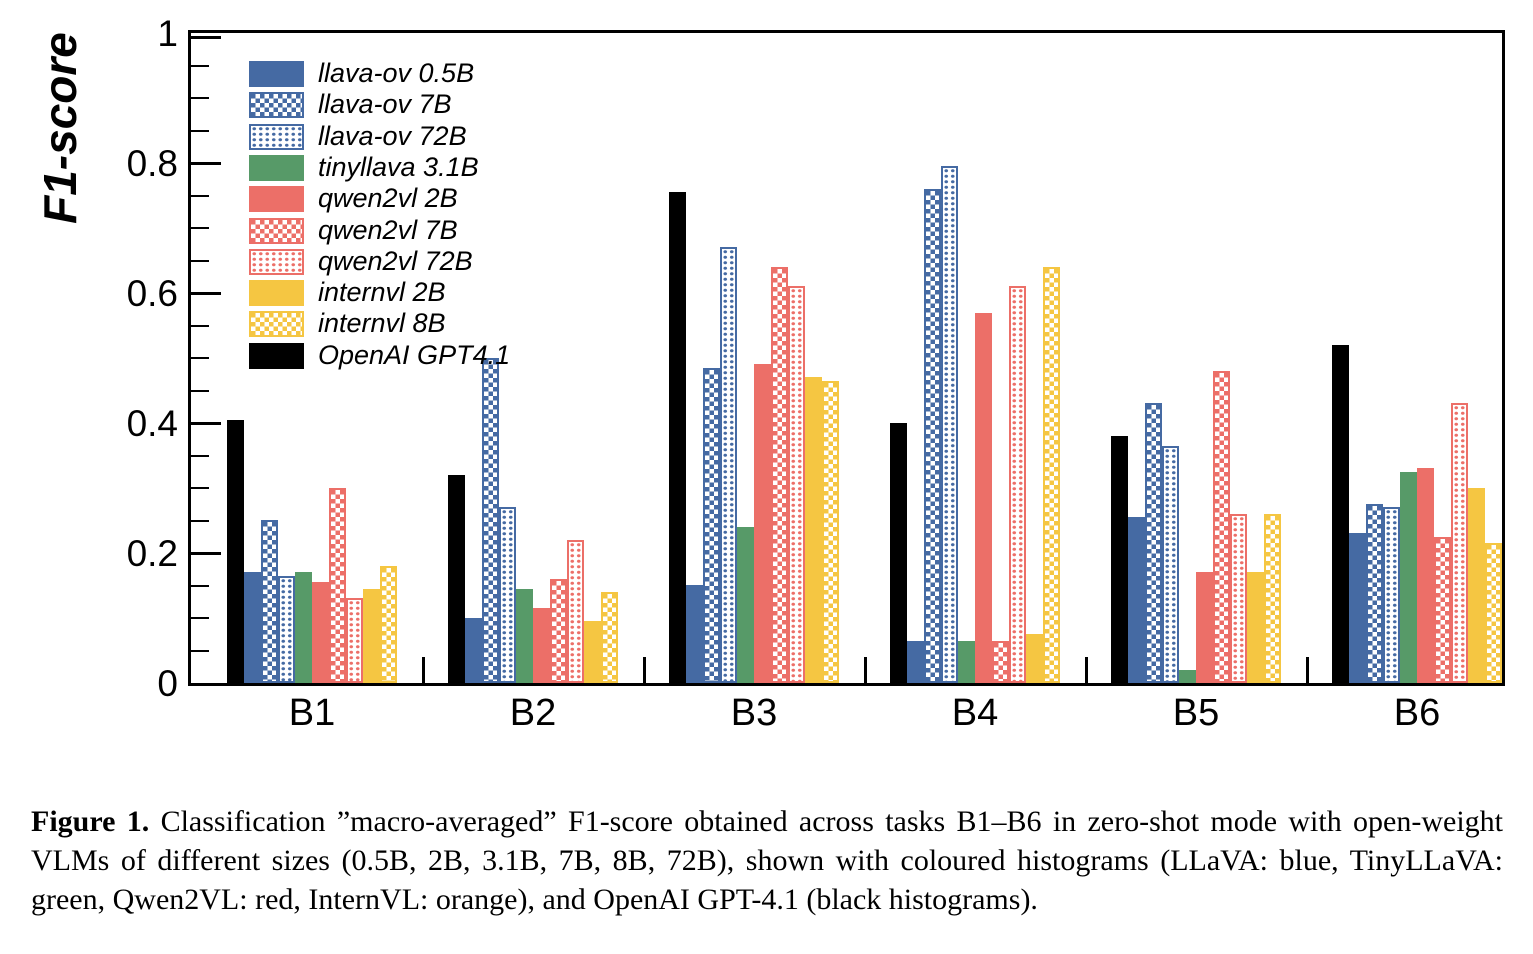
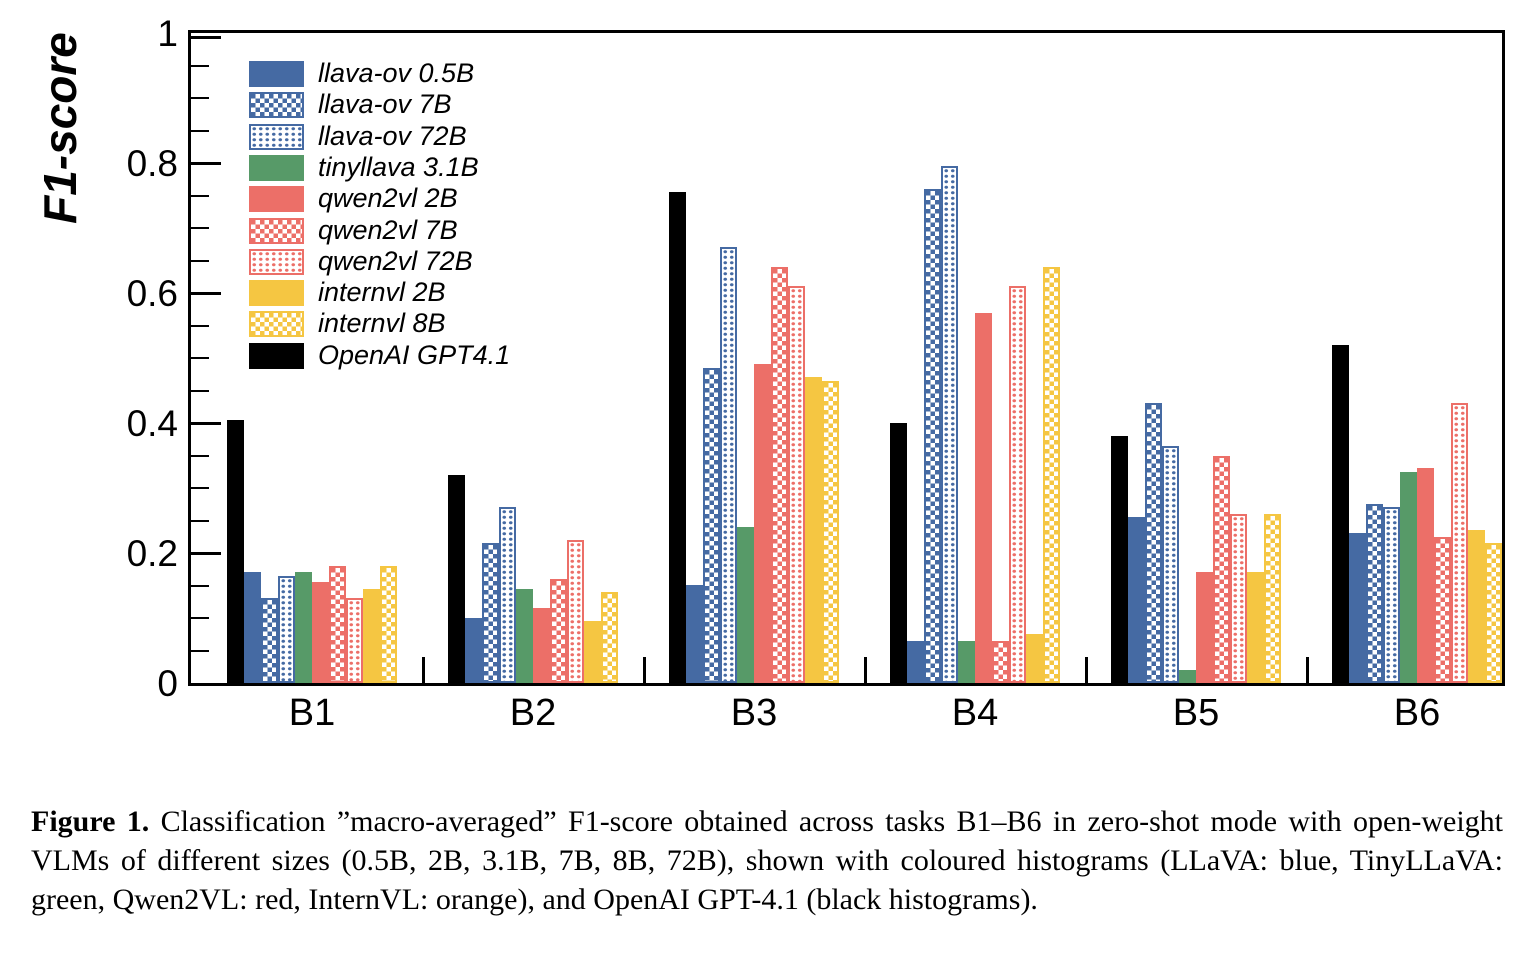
llava-ov 7B/B1: 0.25 -> 0.13
qwen2vl 7B/B1: 0.30 -> 0.18
llava-ov 7B/B2: 0.50 -> 0.21
qwen2vl 7B/B5: 0.48 -> 0.35
internvl 2B/B6: 0.30 -> 0.23
